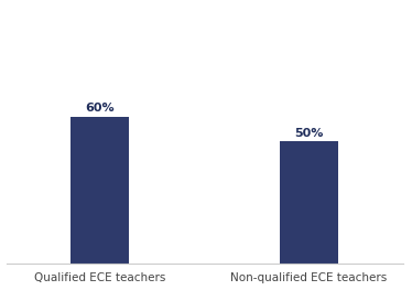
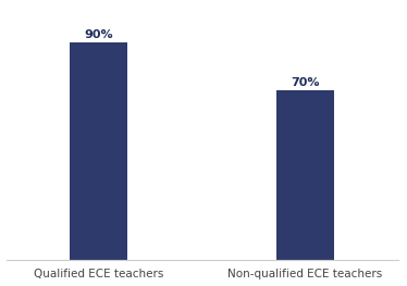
Qualified ECE teachers: 60% -> 90%
Non-qualified ECE teachers: 50% -> 70%
